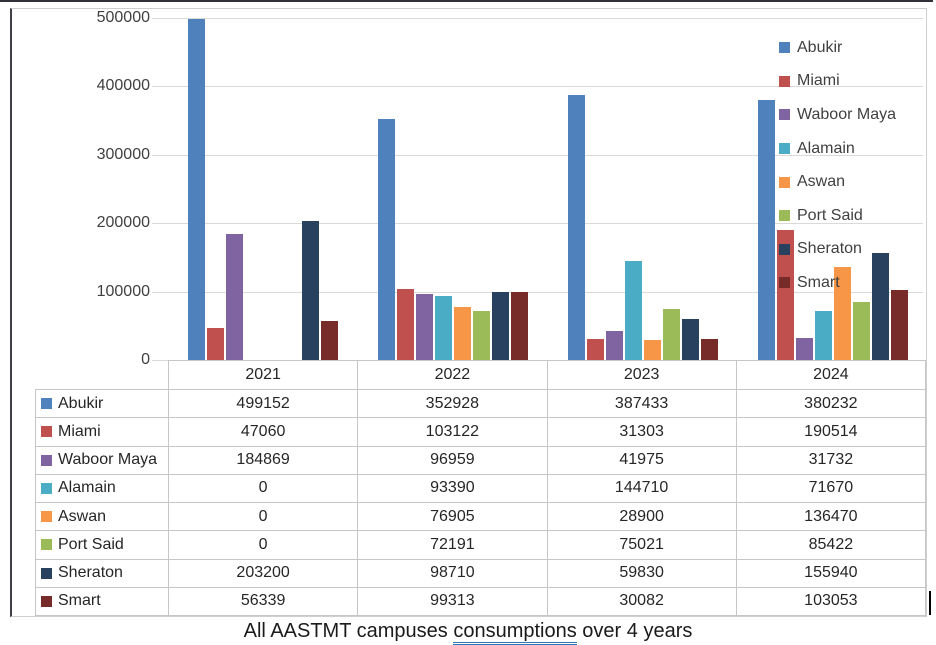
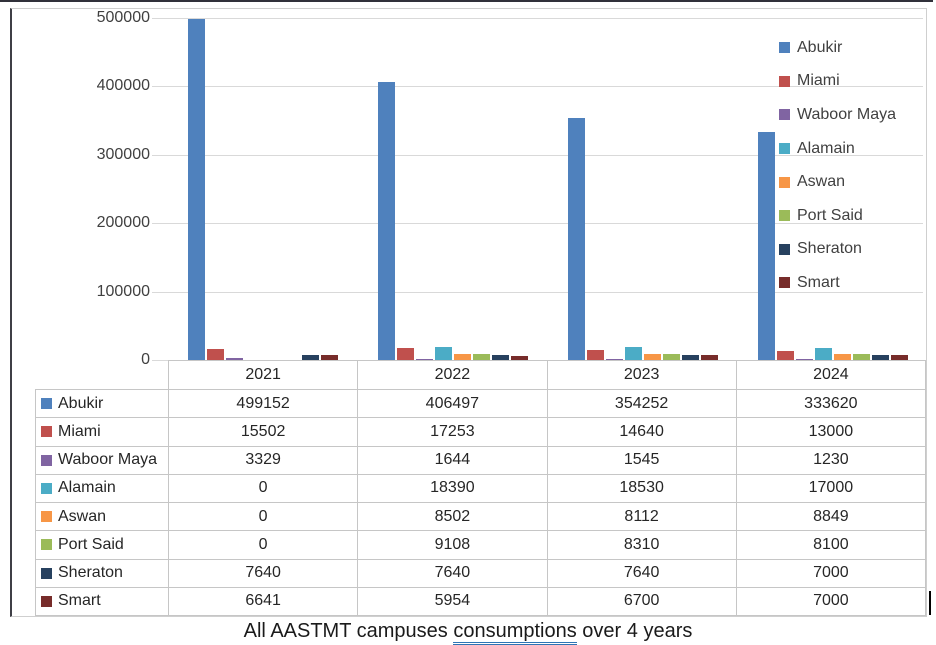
Miami/2021: 47060 -> 15502
Waboor Maya/2021: 184869 -> 3329
Sheraton/2021: 203200 -> 7640
Smart/2021: 56339 -> 6641
Abukir/2022: 352928 -> 406497
Miami/2022: 103122 -> 17253
Waboor Maya/2022: 96959 -> 1644
Alamain/2022: 93390 -> 18390
Aswan/2022: 76905 -> 8502
Port Said/2022: 72191 -> 9108
Sheraton/2022: 98710 -> 7640
Smart/2022: 99313 -> 5954
Abukir/2023: 387433 -> 354252
Miami/2023: 31303 -> 14640
Waboor Maya/2023: 41975 -> 1545
Alamain/2023: 144710 -> 18530
Aswan/2023: 28900 -> 8112
Port Said/2023: 75021 -> 8310
Sheraton/2023: 59830 -> 7640
Smart/2023: 30082 -> 6700
Abukir/2024: 380232 -> 333620
Miami/2024: 190514 -> 13000
Waboor Maya/2024: 31732 -> 1230
Alamain/2024: 71670 -> 17000
Aswan/2024: 136470 -> 8849
Port Said/2024: 85422 -> 8100
Sheraton/2024: 155940 -> 7000
Smart/2024: 103053 -> 7000
